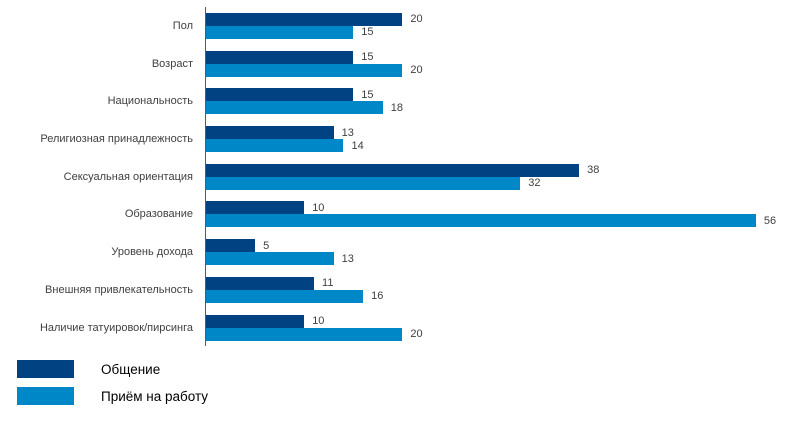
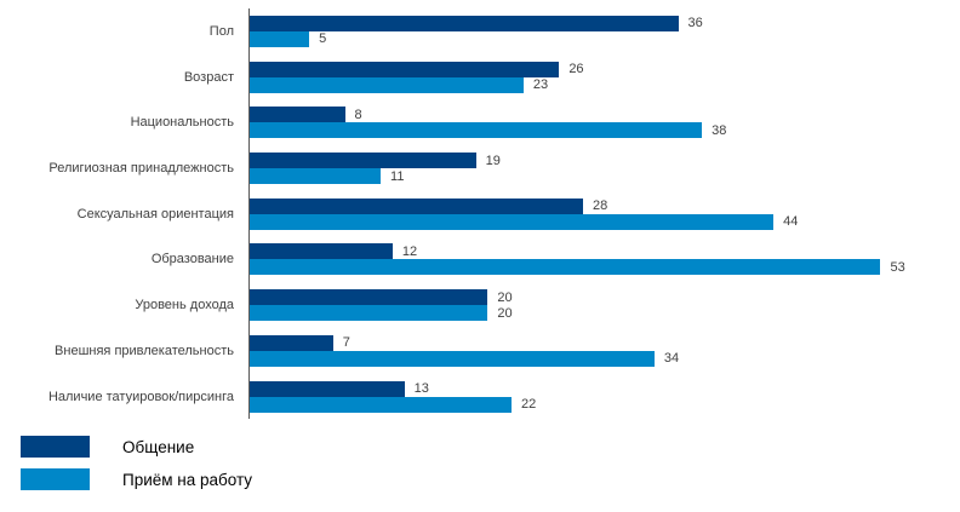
Общение/Пол: 20 -> 36
Приём на работу/Пол: 15 -> 5
Общение/Возраст: 15 -> 26
Приём на работу/Возраст: 20 -> 23
Общение/Национальность: 15 -> 8
Приём на работу/Национальность: 18 -> 38
Общение/Религиозная принадлежность: 13 -> 19
Приём на работу/Религиозная принадлежность: 14 -> 11
Общение/Сексуальная ориентация: 38 -> 28
Приём на работу/Сексуальная ориентация: 32 -> 44
Общение/Образование: 10 -> 12
Приём на работу/Образование: 56 -> 53
Общение/Уровень дохода: 5 -> 20
Приём на работу/Уровень дохода: 13 -> 20
Общение/Внешняя привлекательность: 11 -> 7
Приём на работу/Внешняя привлекательность: 16 -> 34
Общение/Наличие татуировок/пирсинга: 10 -> 13
Приём на работу/Наличие татуировок/пирсинга: 20 -> 22
